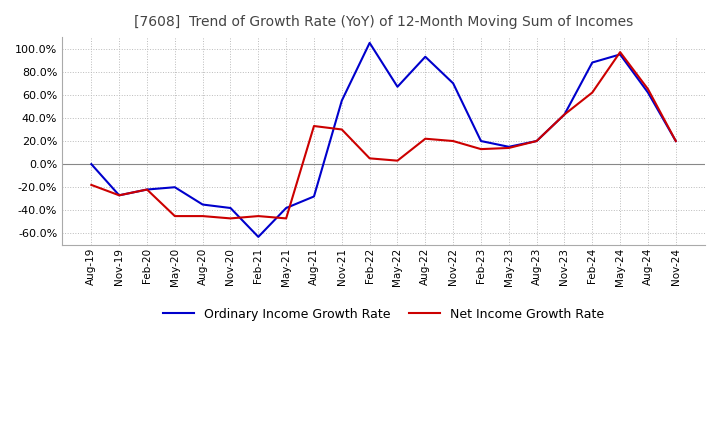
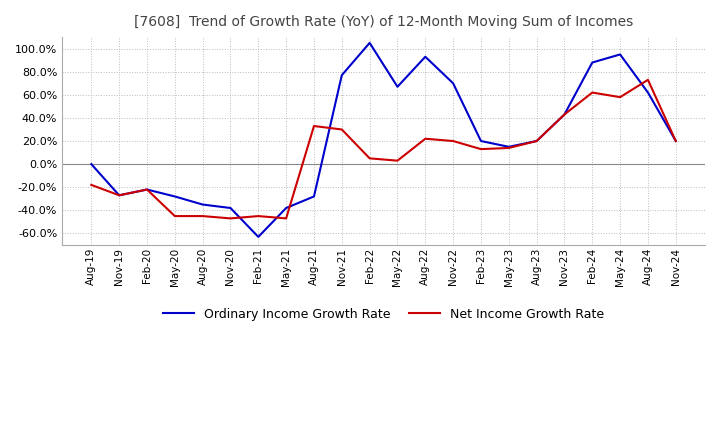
Ordinary Income Growth Rate/May-20: -20% -> -28%
Ordinary Income Growth Rate/Nov-21: 55% -> 77%
Net Income Growth Rate/May-24: 97% -> 58%
Net Income Growth Rate/Aug-24: 65% -> 73%
